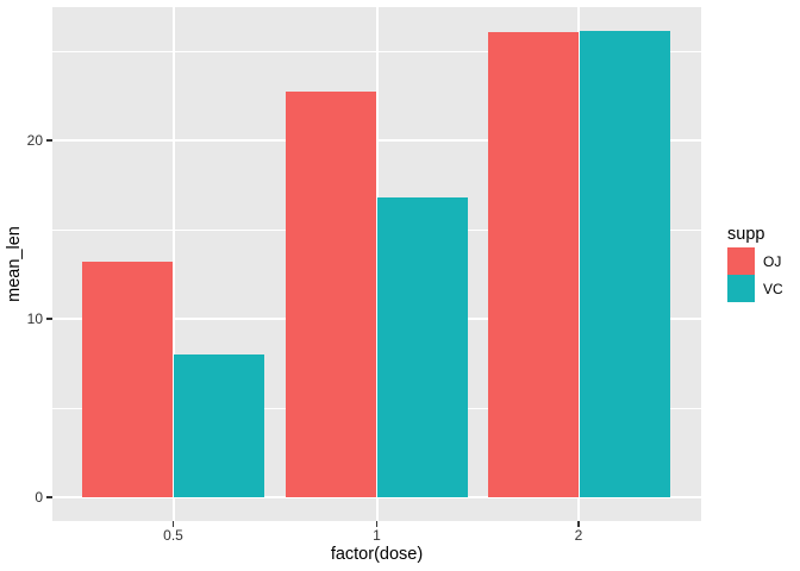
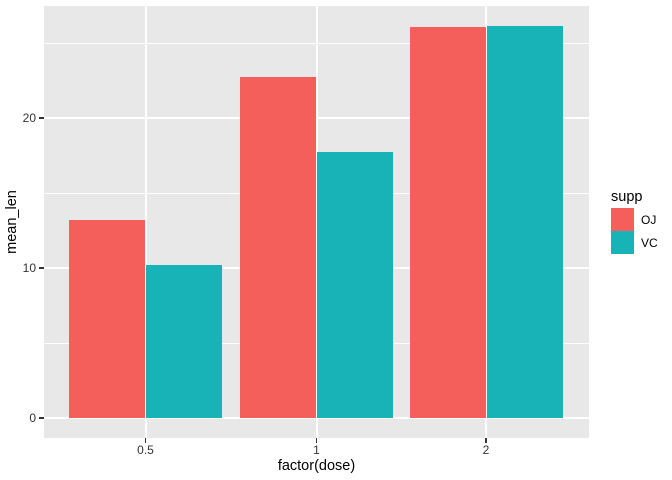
VC/0.5: 8.0 -> 10.2
VC/1: 16.8 -> 17.7
